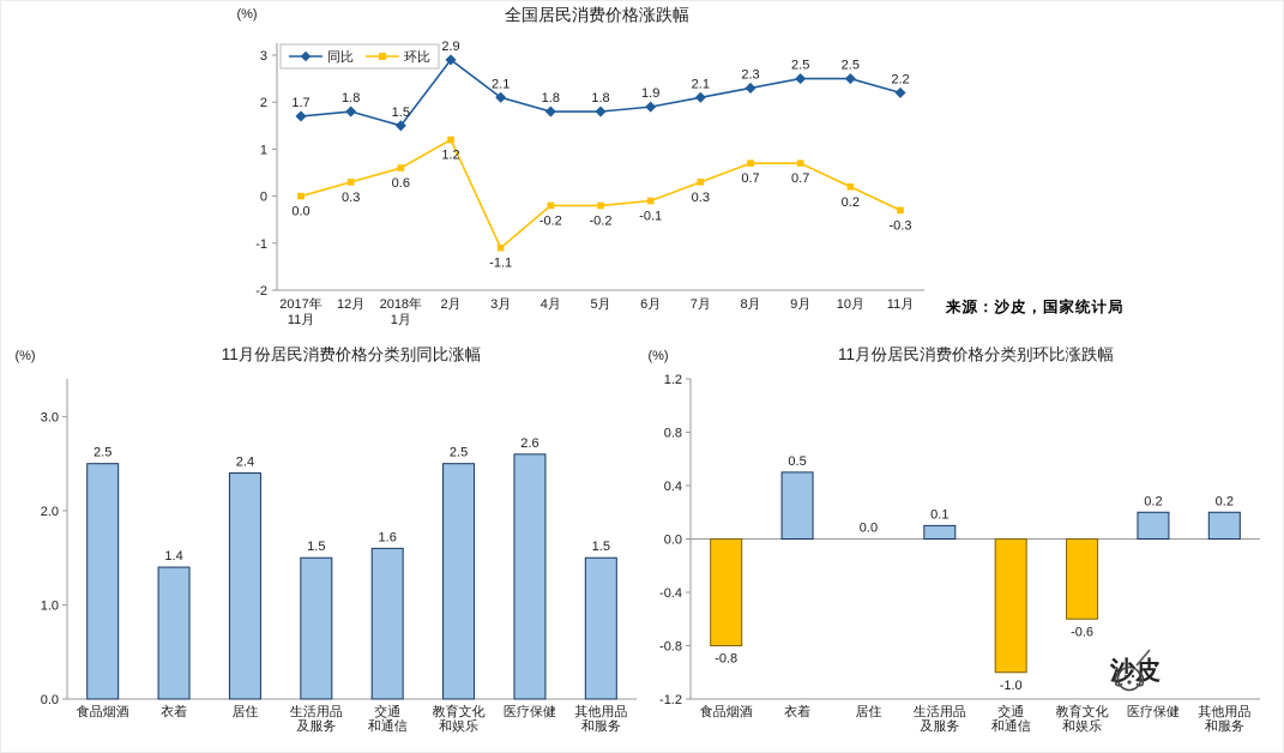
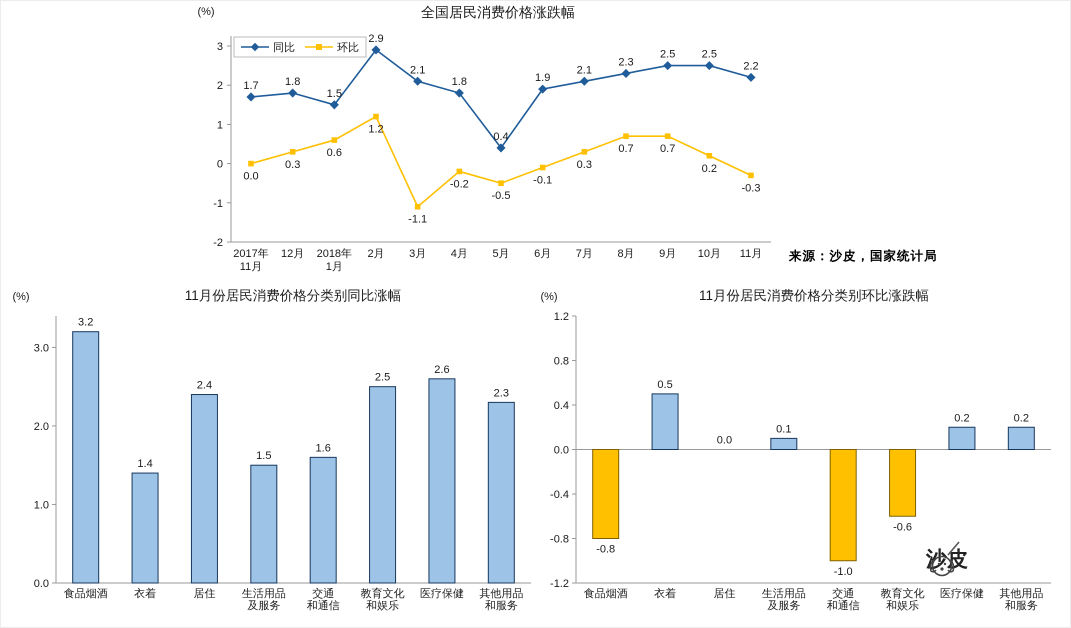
全国居民消费价格涨跌幅/同比/5月: 1.8 -> 0.4
全国居民消费价格涨跌幅/环比/5月: -0.2 -> -0.5
11月份居民消费价格分类别同比涨幅/食品烟酒: 2.5 -> 3.2
11月份居民消费价格分类别同比涨幅/其他用品 和服务: 1.5 -> 2.3
